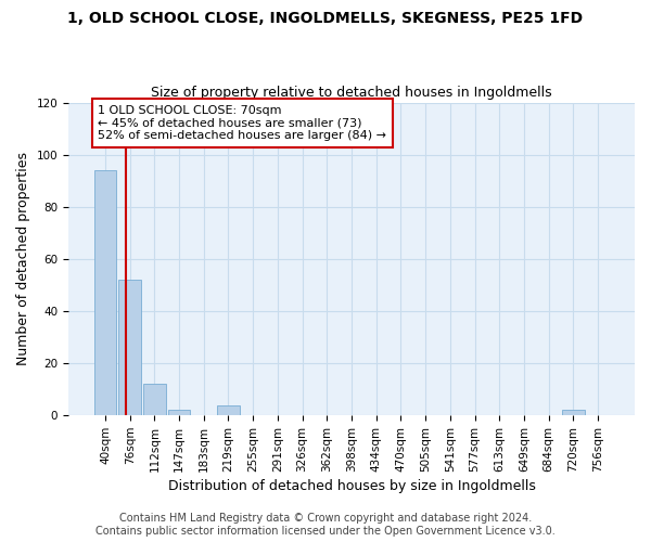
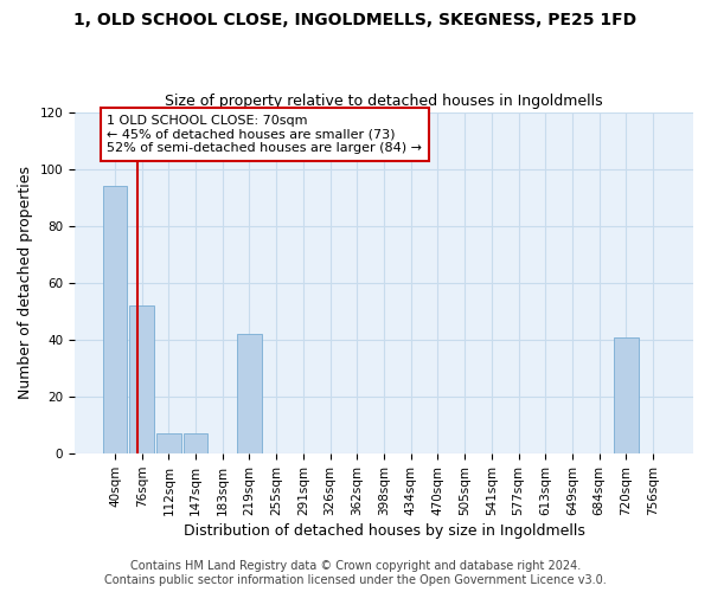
112sqm: 12 -> 7
147sqm: 2 -> 7
219sqm: 4 -> 42
720sqm: 2 -> 41
